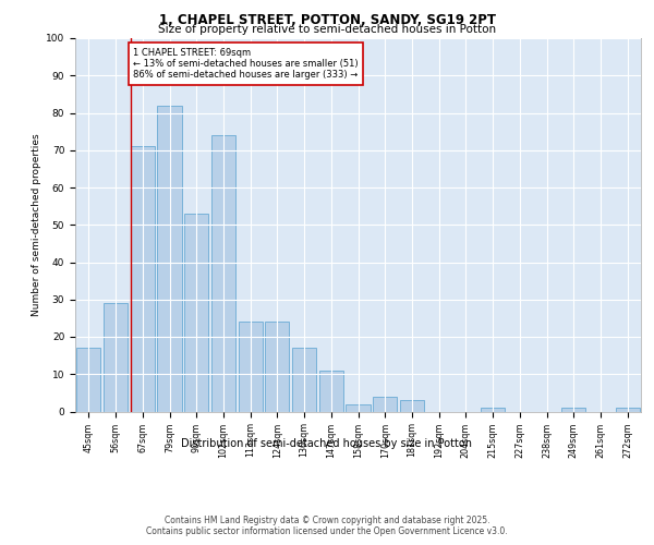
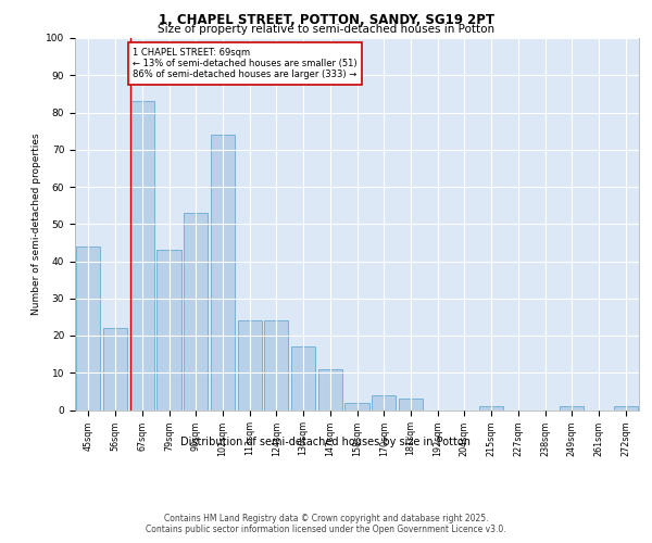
45sqm: 17 -> 44
56sqm: 29 -> 22
67sqm: 71 -> 83
79sqm: 82 -> 43
